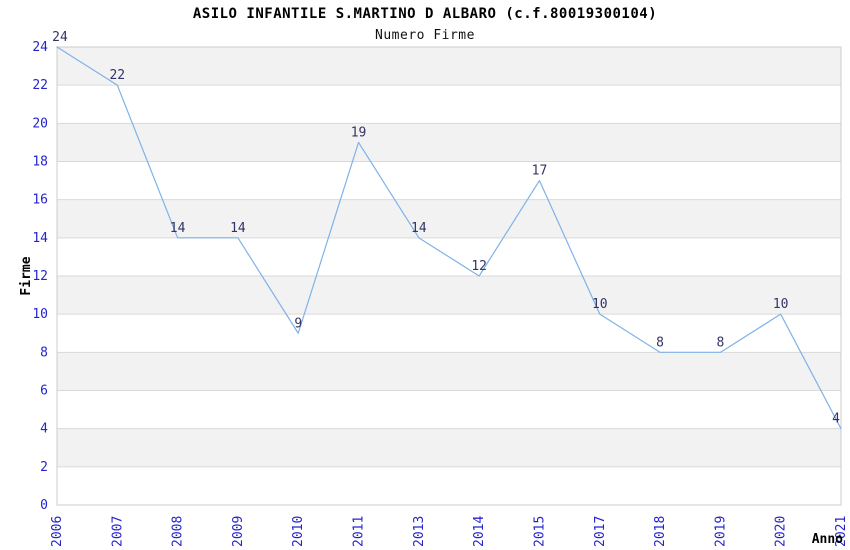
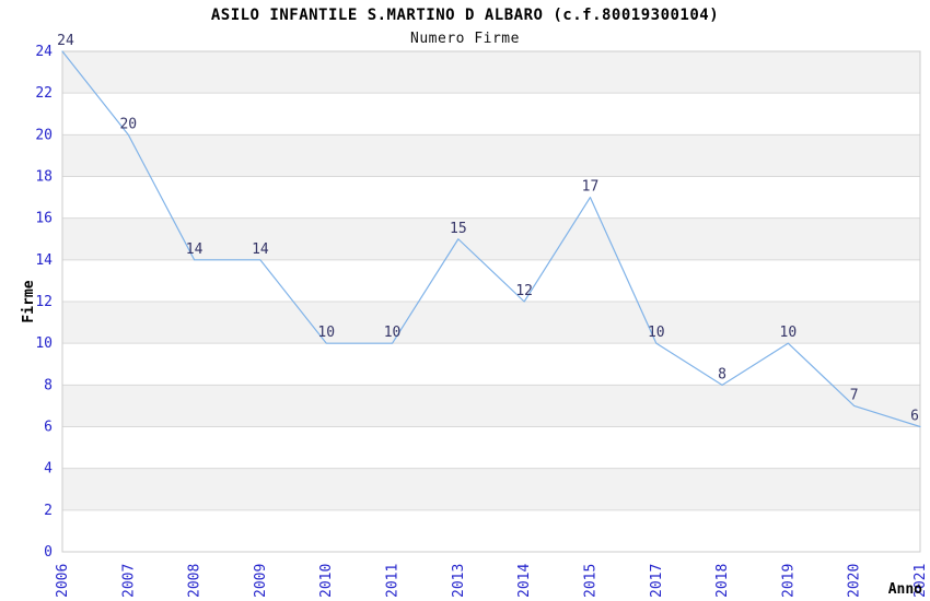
2007: 22 -> 20
2010: 9 -> 10
2011: 19 -> 10
2013: 14 -> 15
2019: 8 -> 10
2020: 10 -> 7
2021: 4 -> 6
